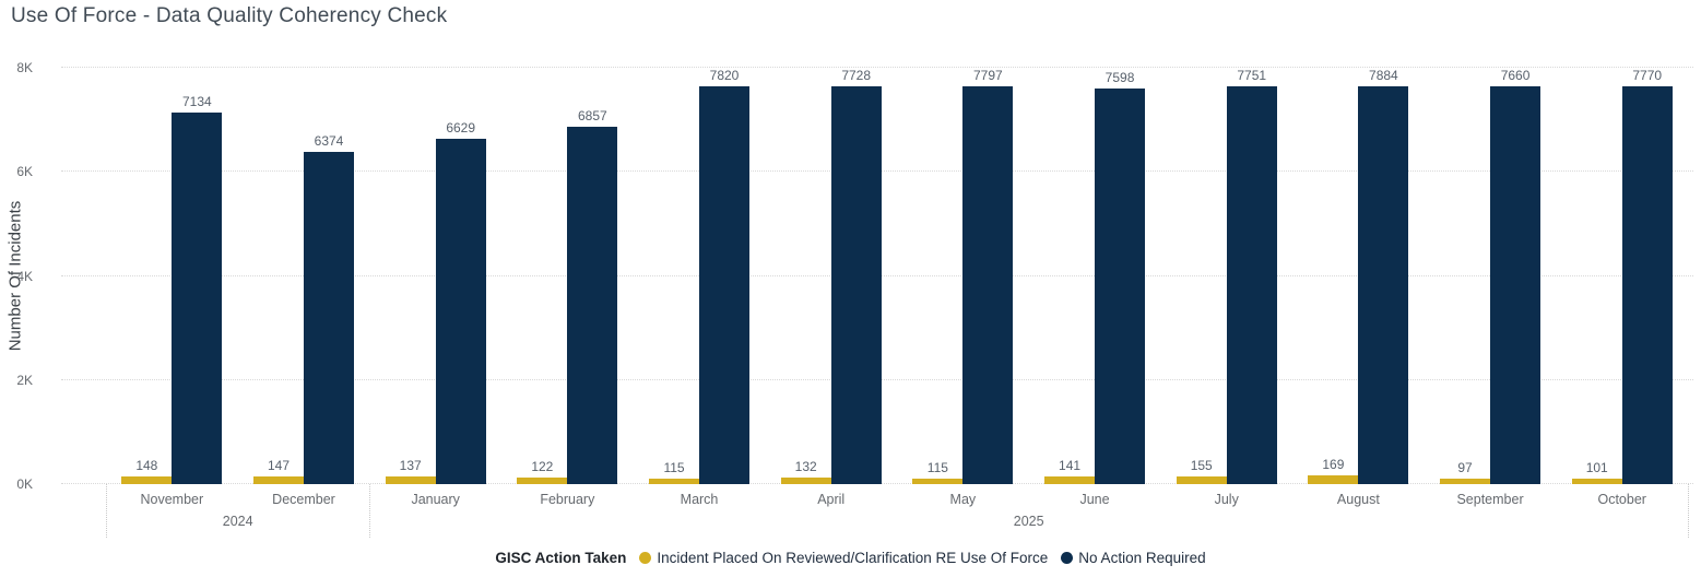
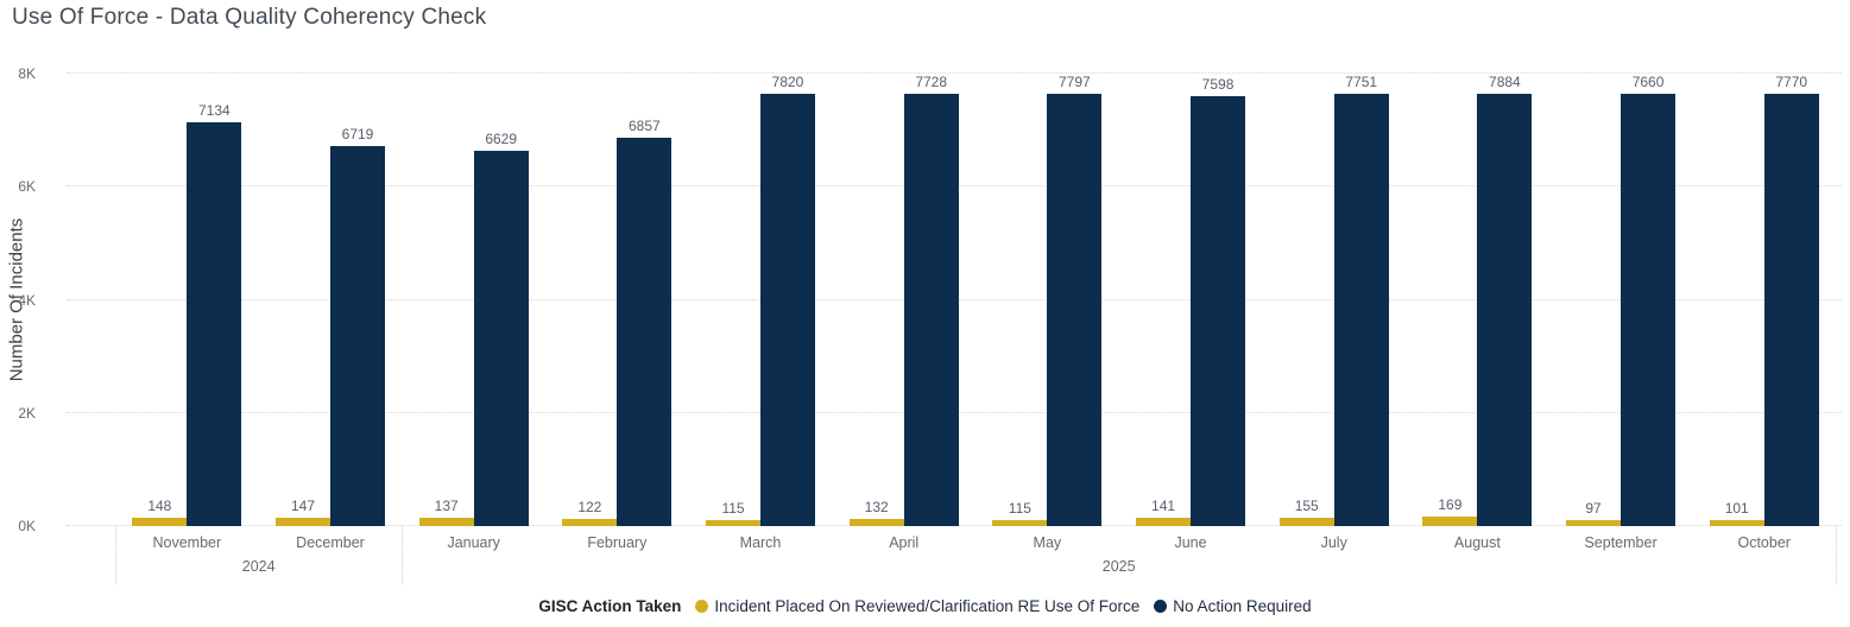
No Action Required/December: 6374 -> 6719
